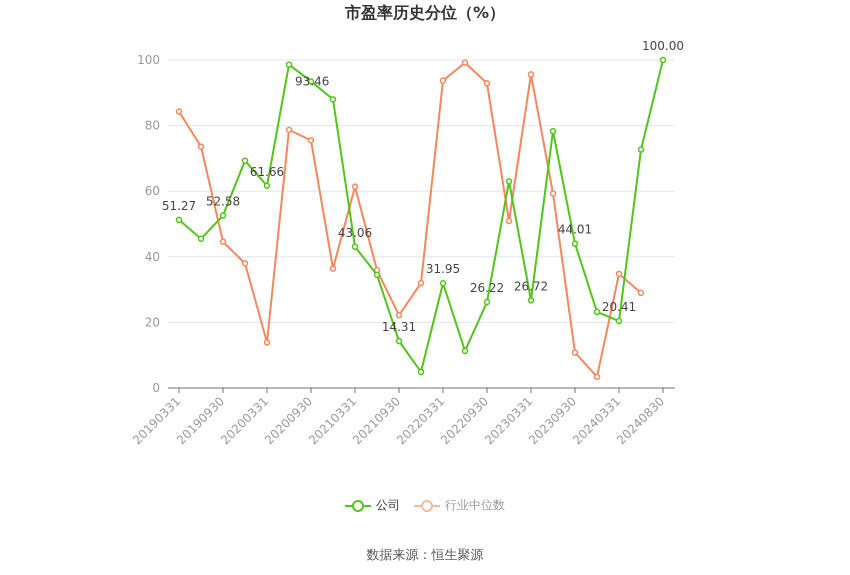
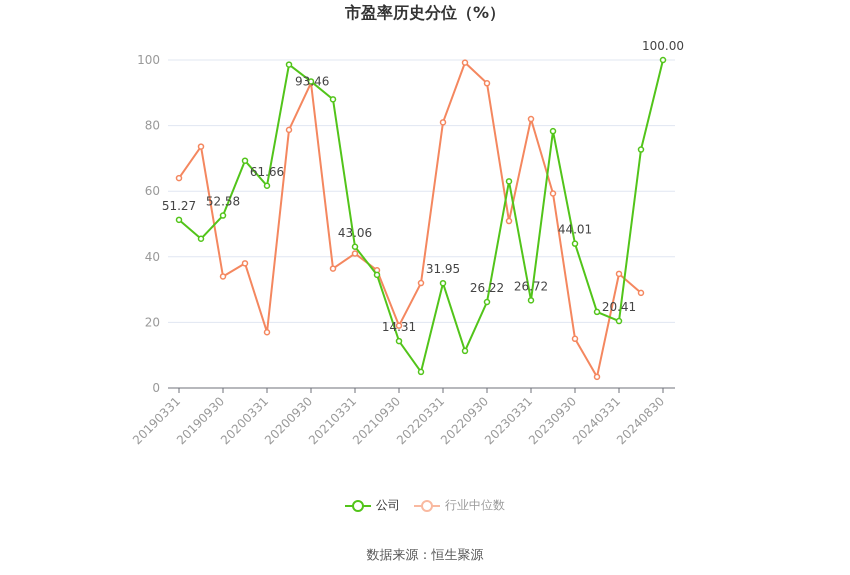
行业中位数/20190331: 84 -> 64
行业中位数/20190930: 45 -> 34
行业中位数/20200331: 14 -> 17
行业中位数/20200930: 76 -> 93
行业中位数/20210331: 61 -> 41
行业中位数/20210930: 22 -> 19
行业中位数/20220331: 94 -> 81
行业中位数/20230331: 96 -> 82
行业中位数/20230930: 11 -> 15
